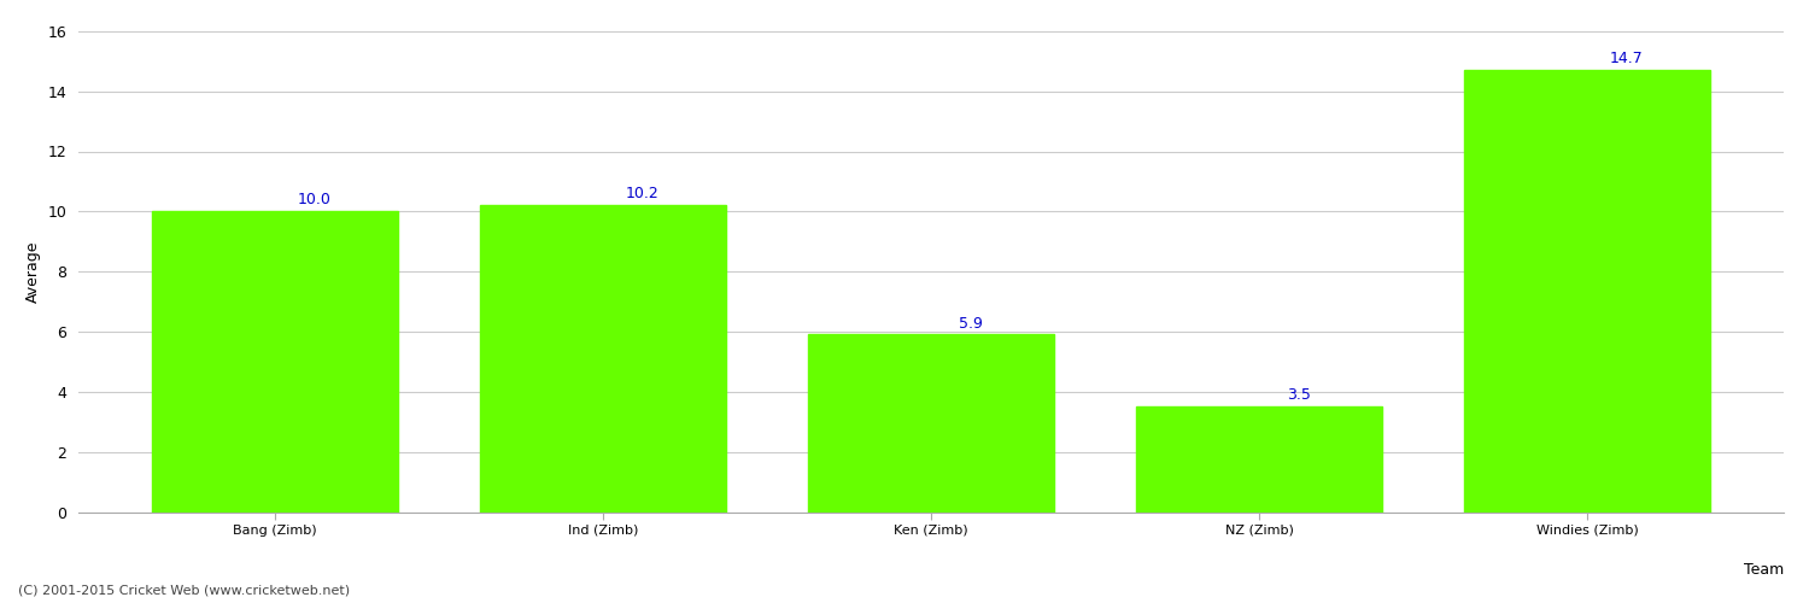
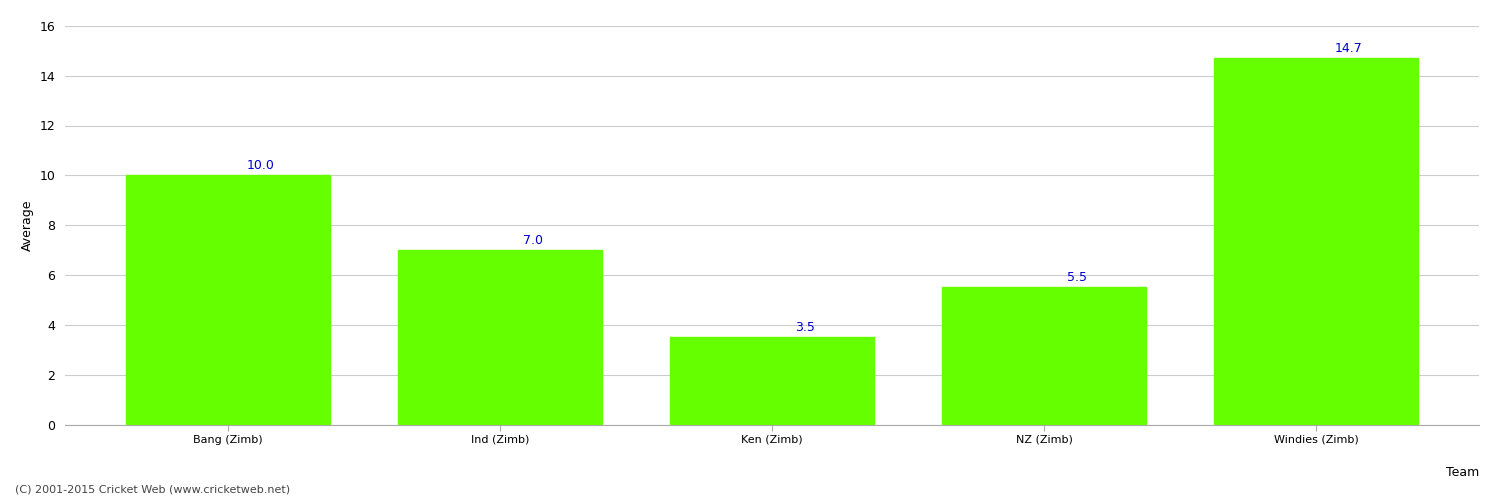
Ind (Zimb): 10.2 -> 7.0
Ken (Zimb): 5.9 -> 3.5
NZ (Zimb): 3.5 -> 5.5
